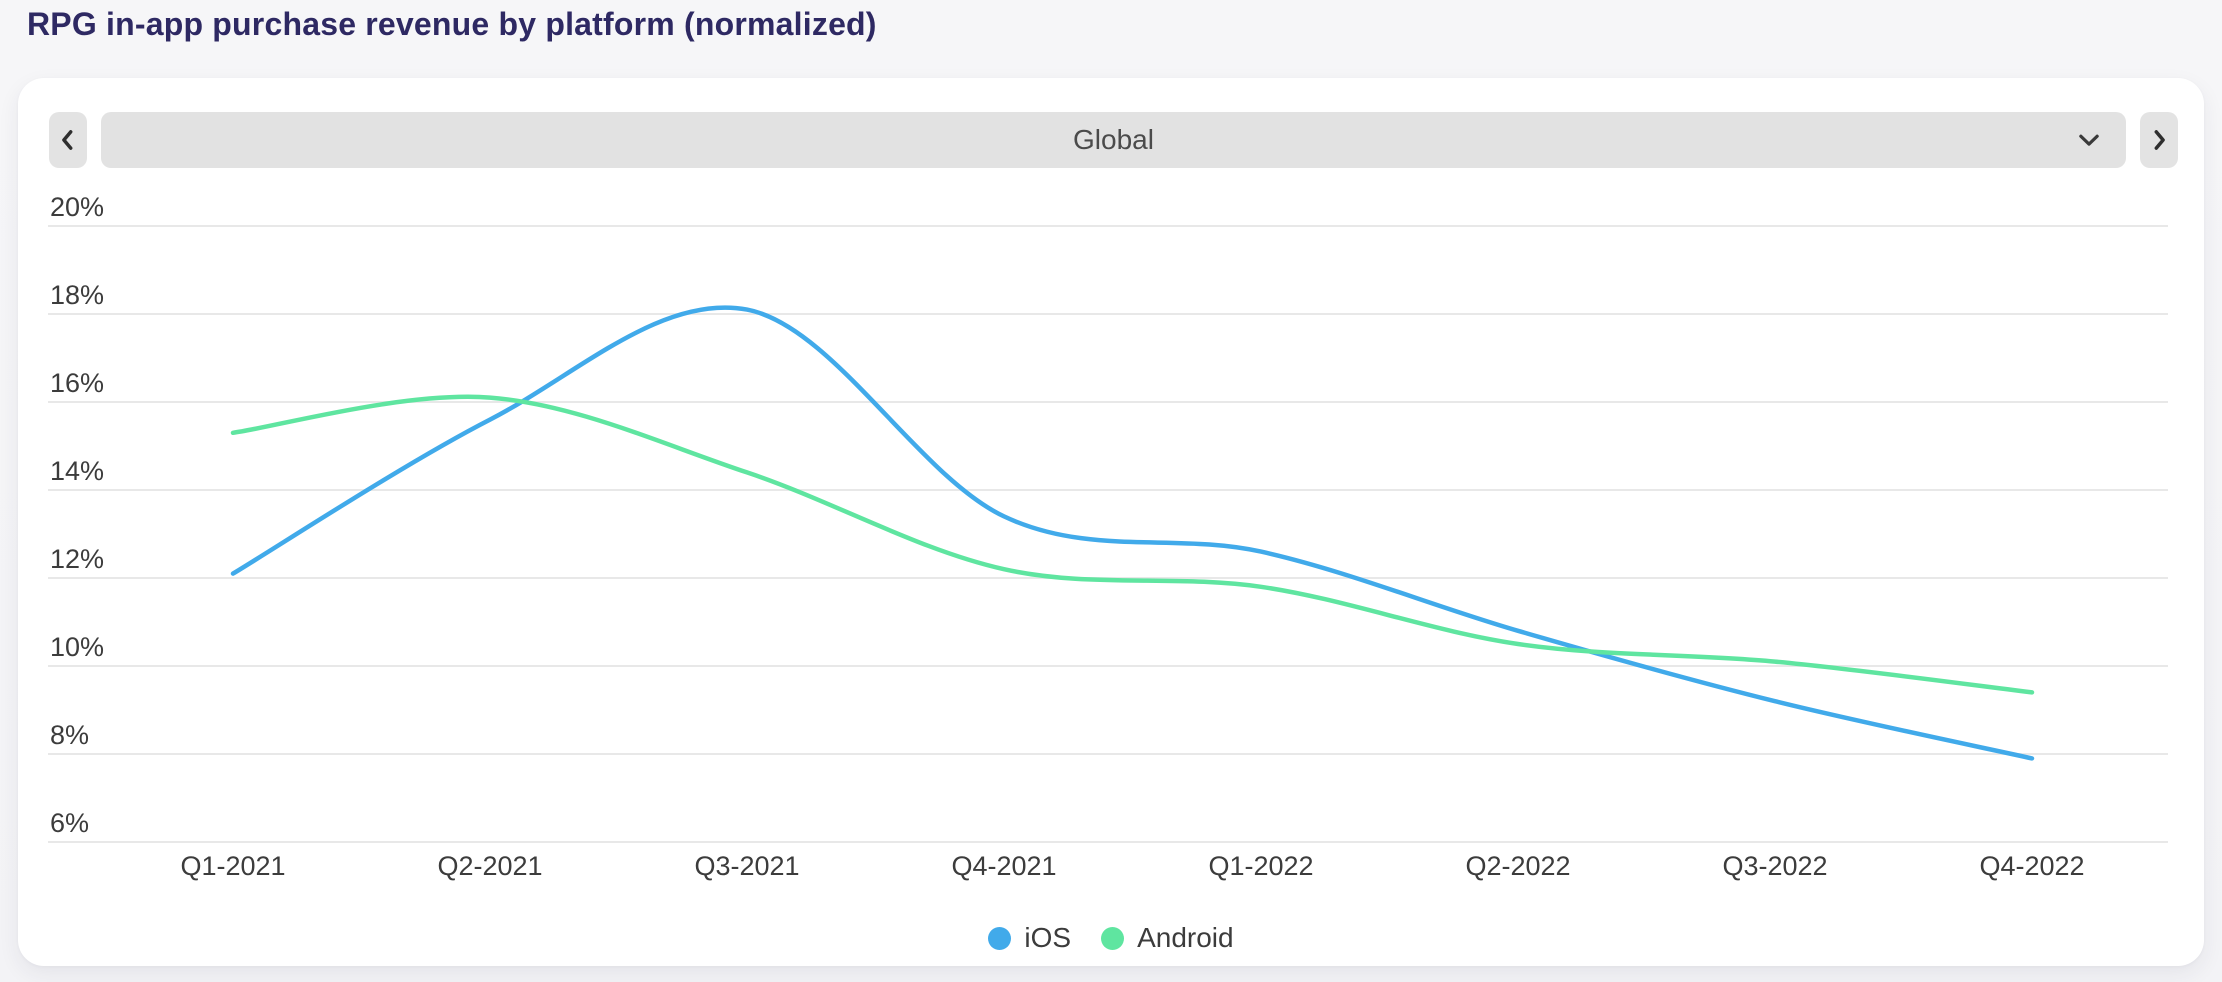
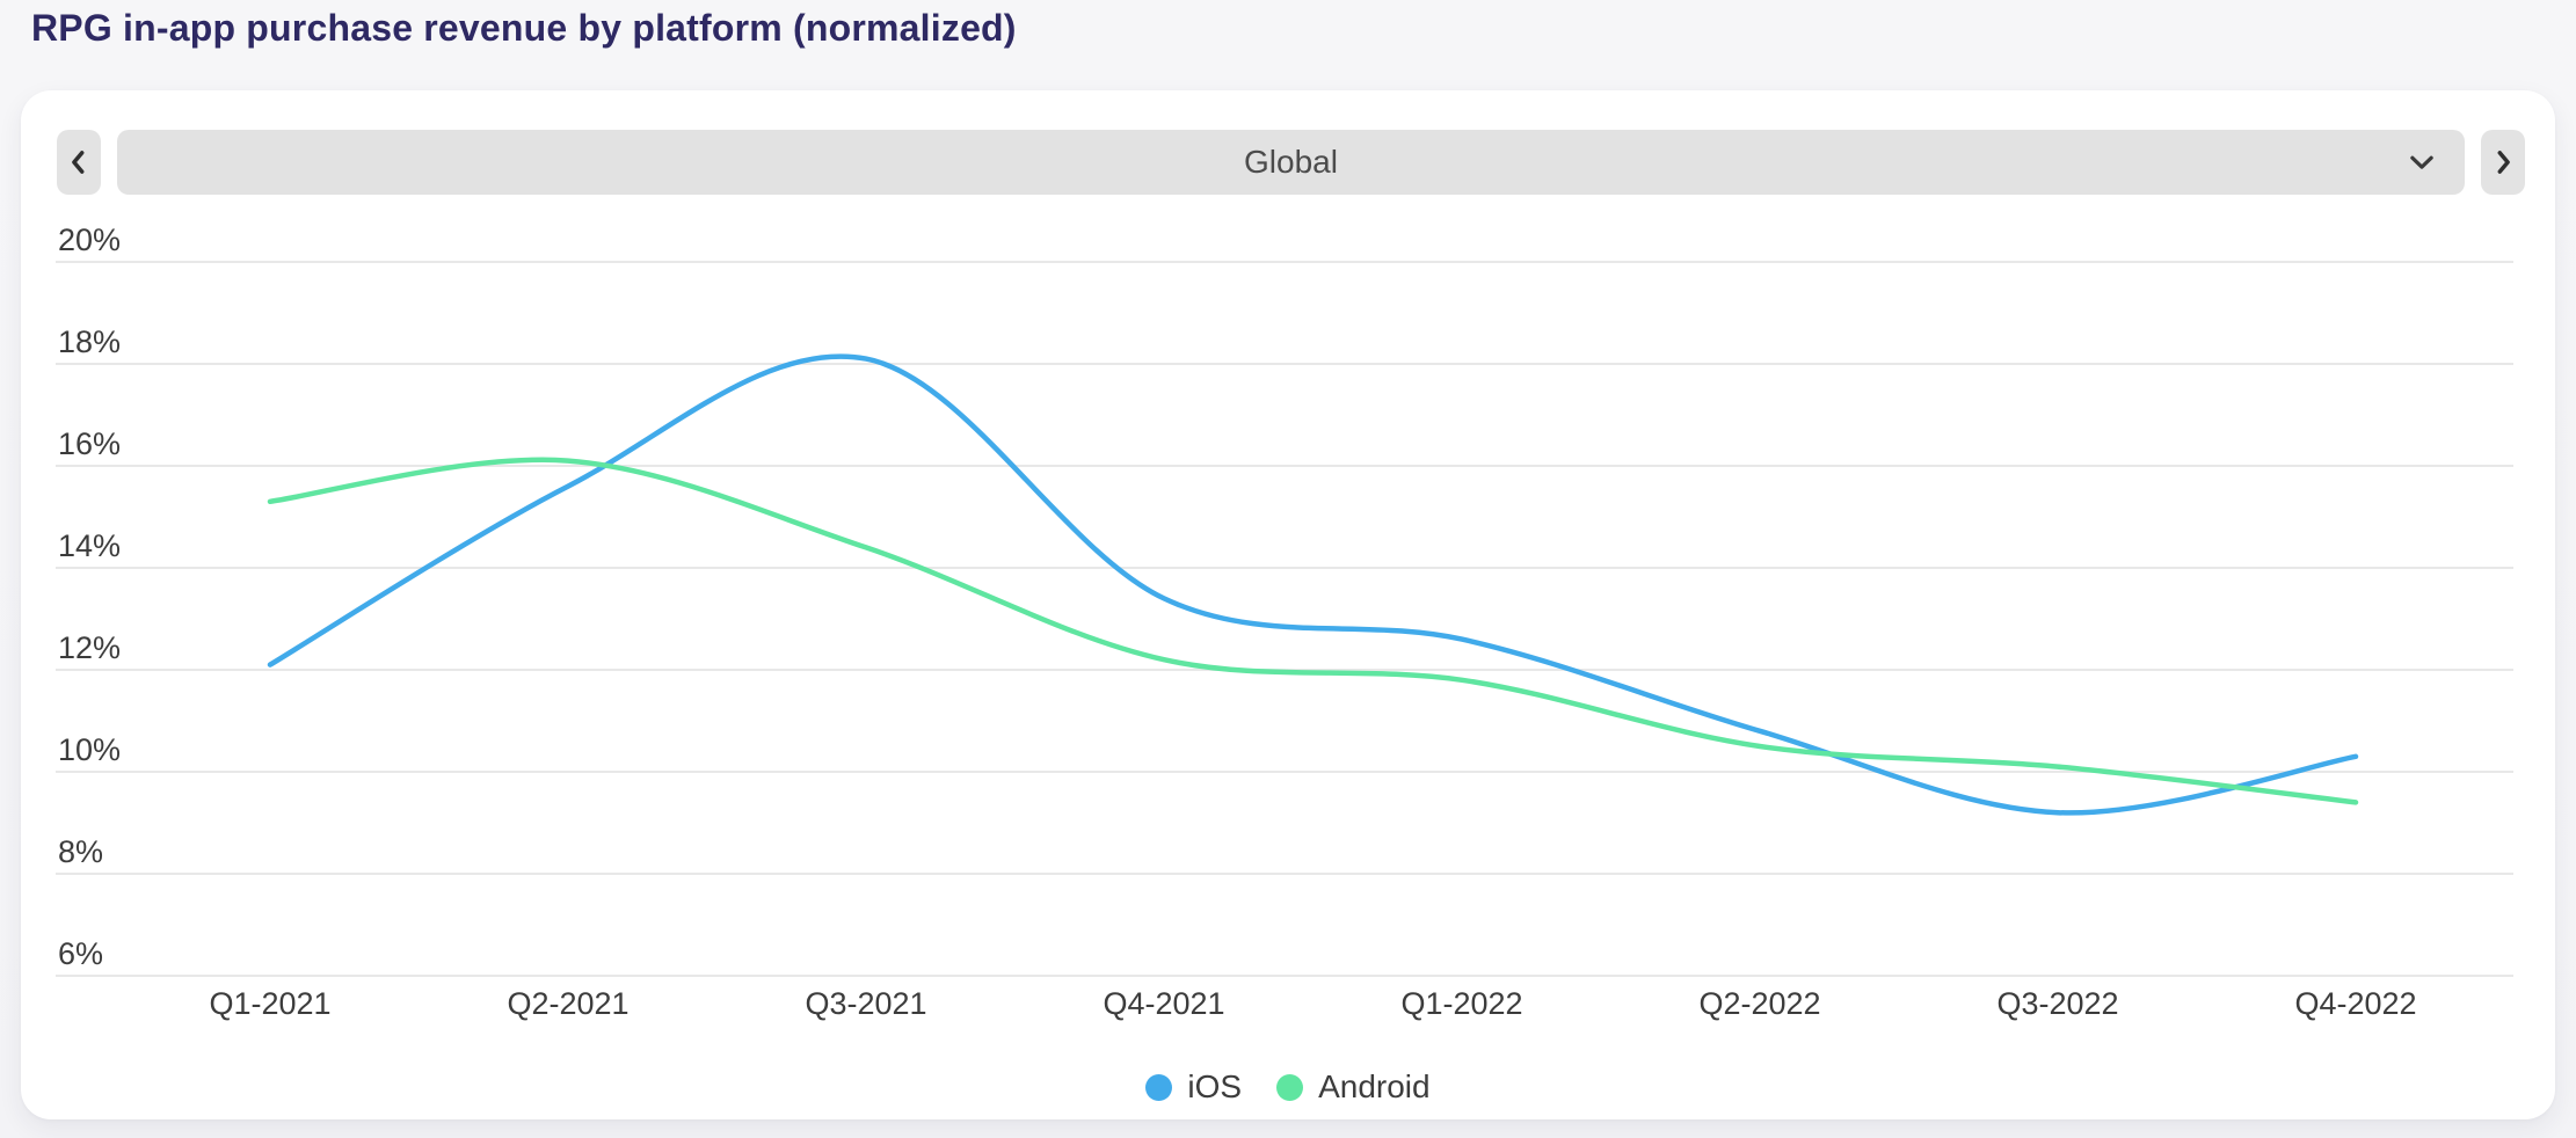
iOS/Q4-2022: 7.9% -> 10.3%
